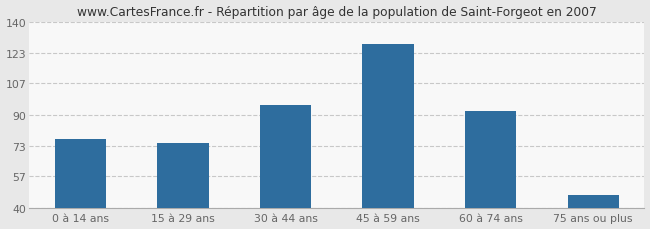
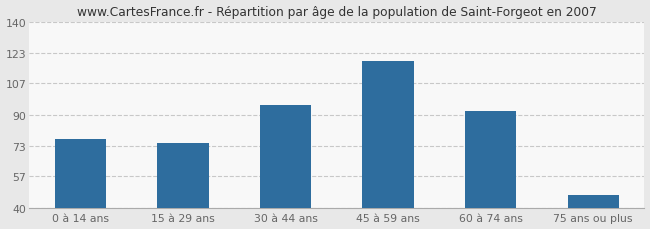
45 à 59 ans: 128 -> 119
